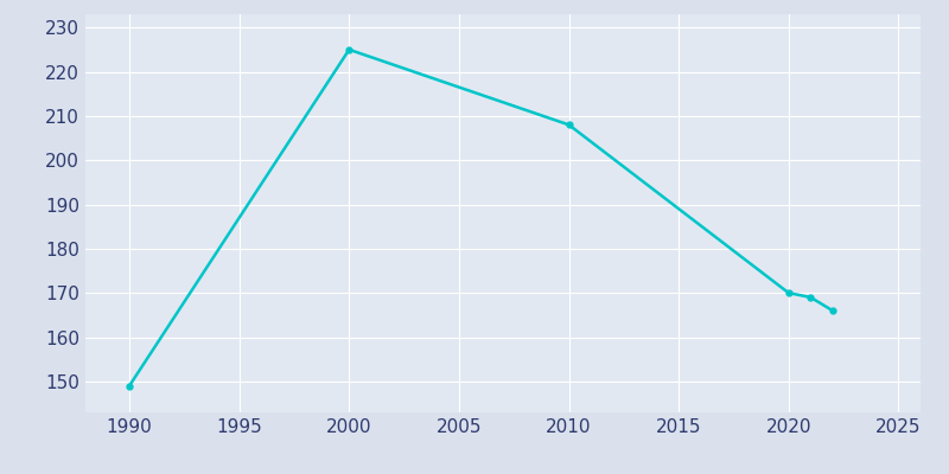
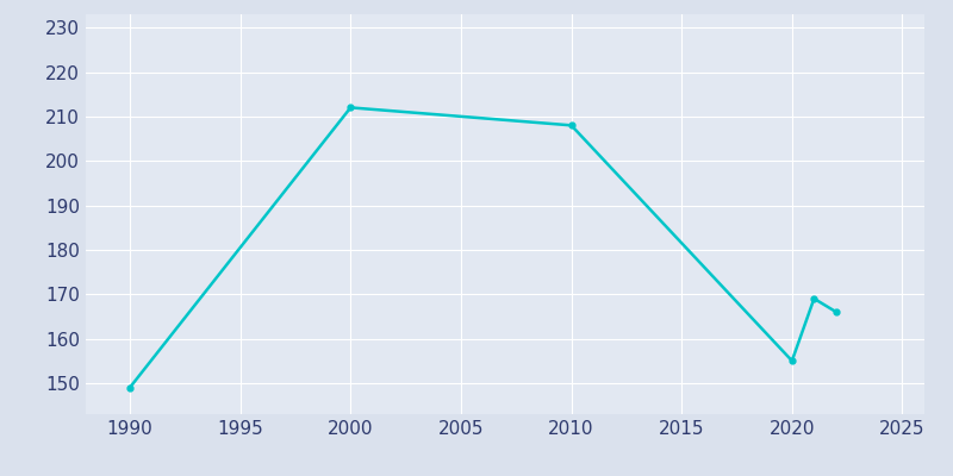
2000: 225 -> 212
2020: 170 -> 155
